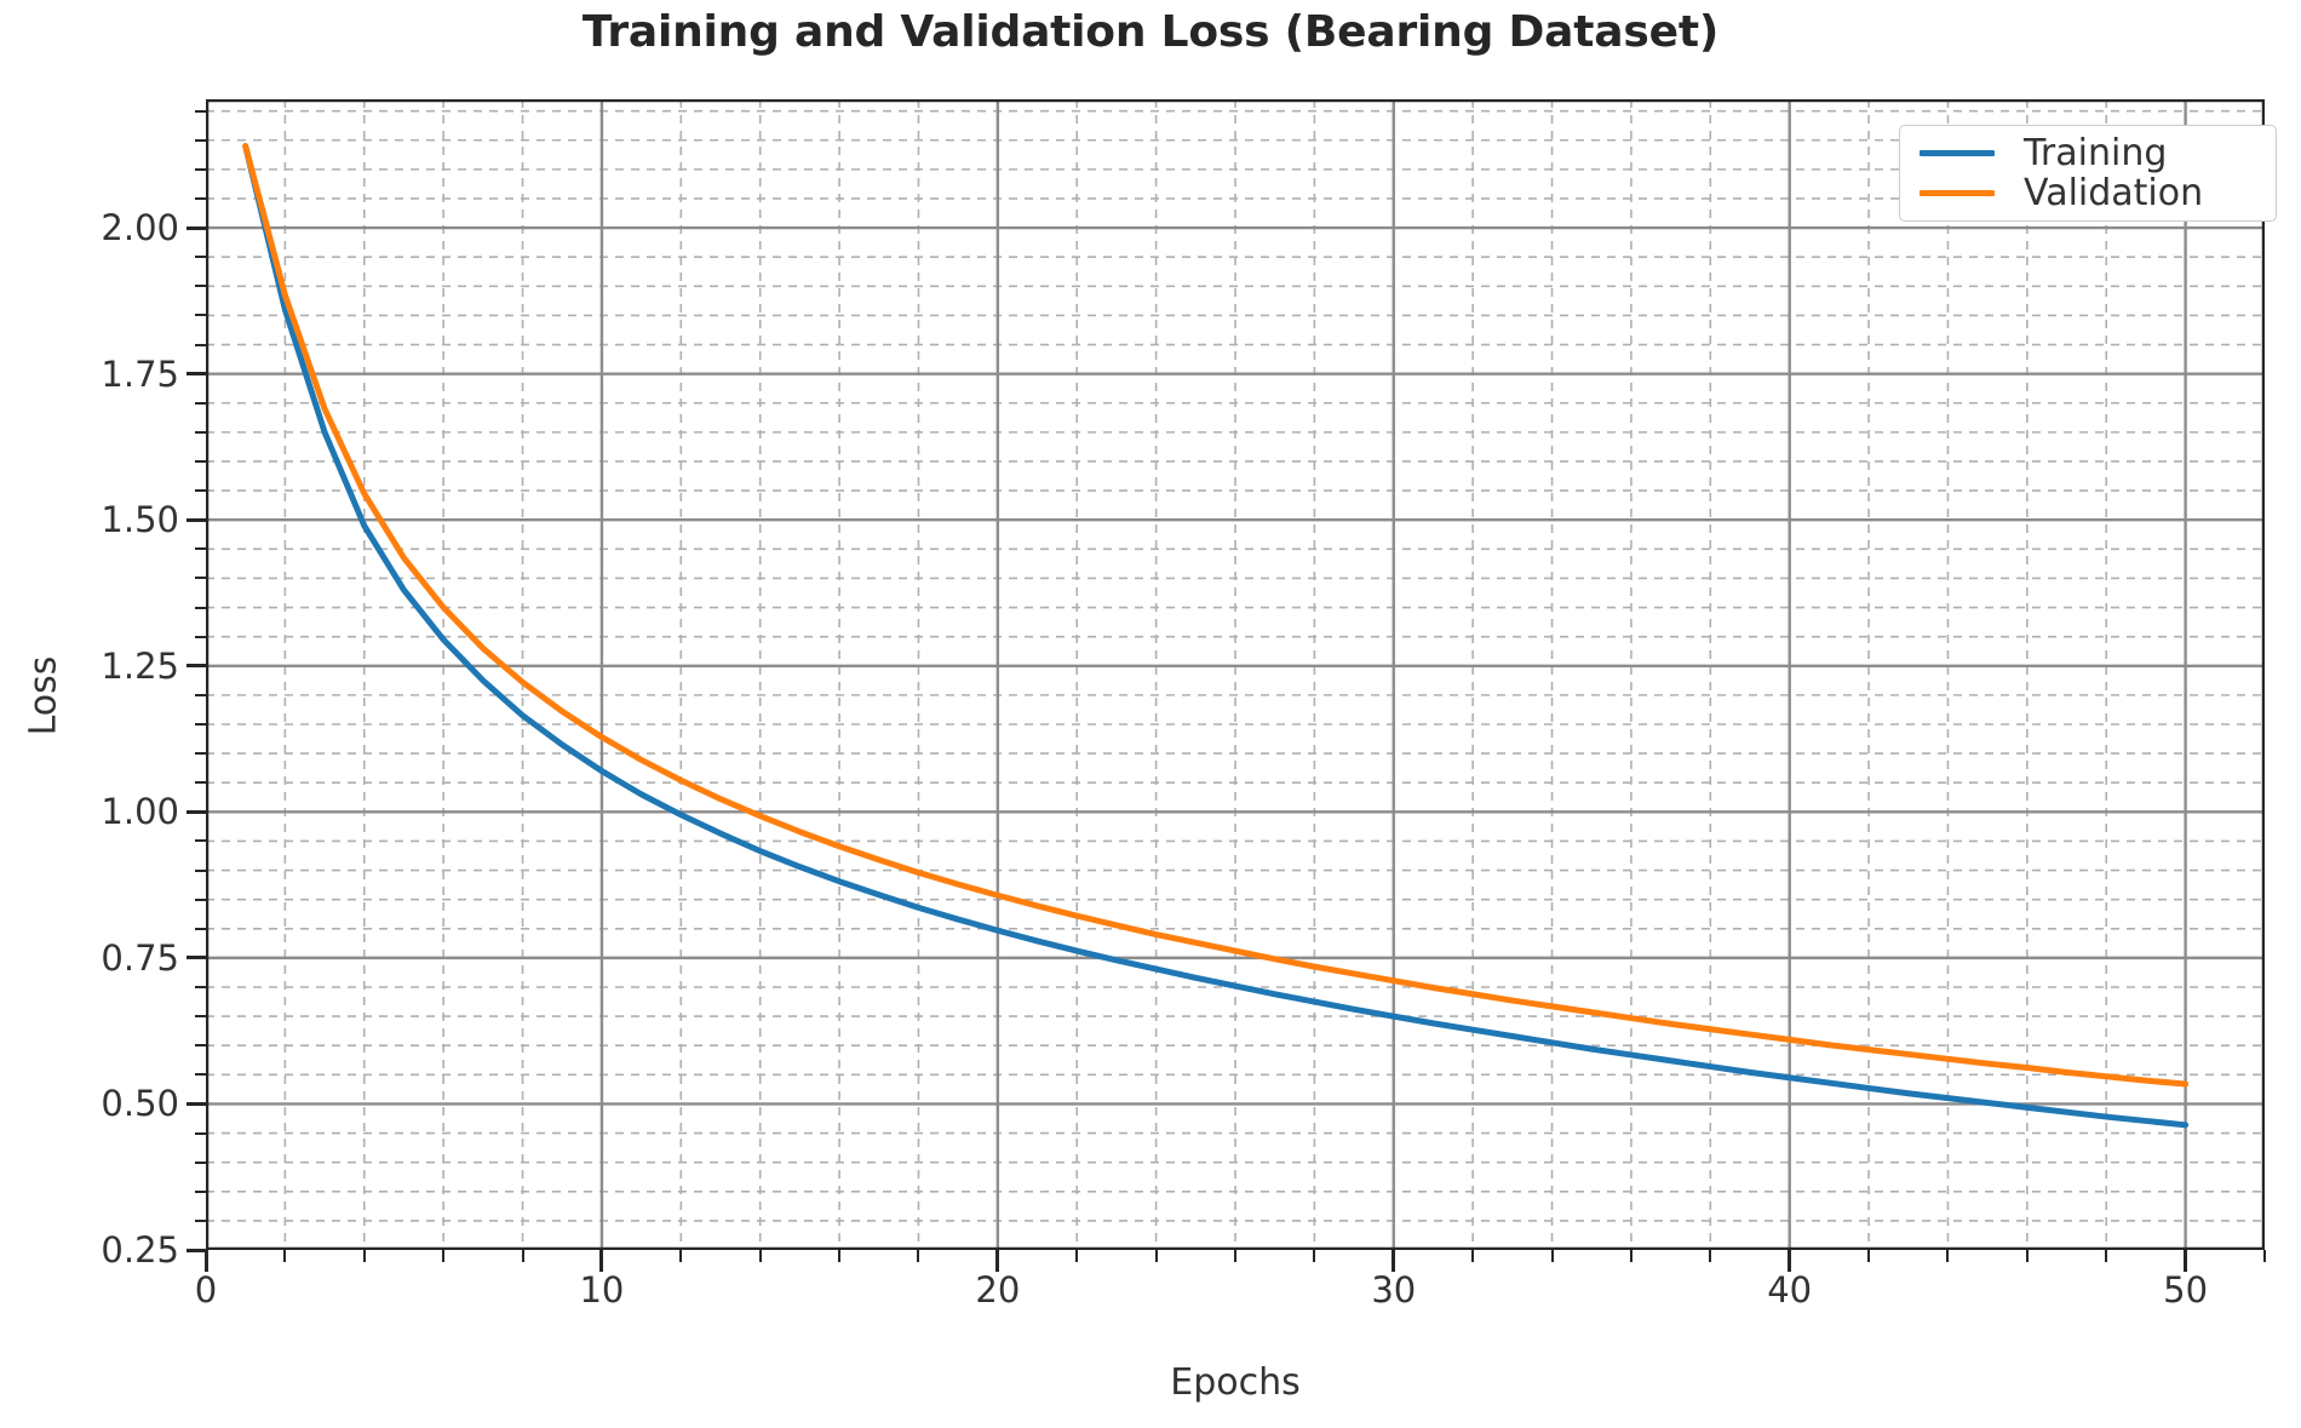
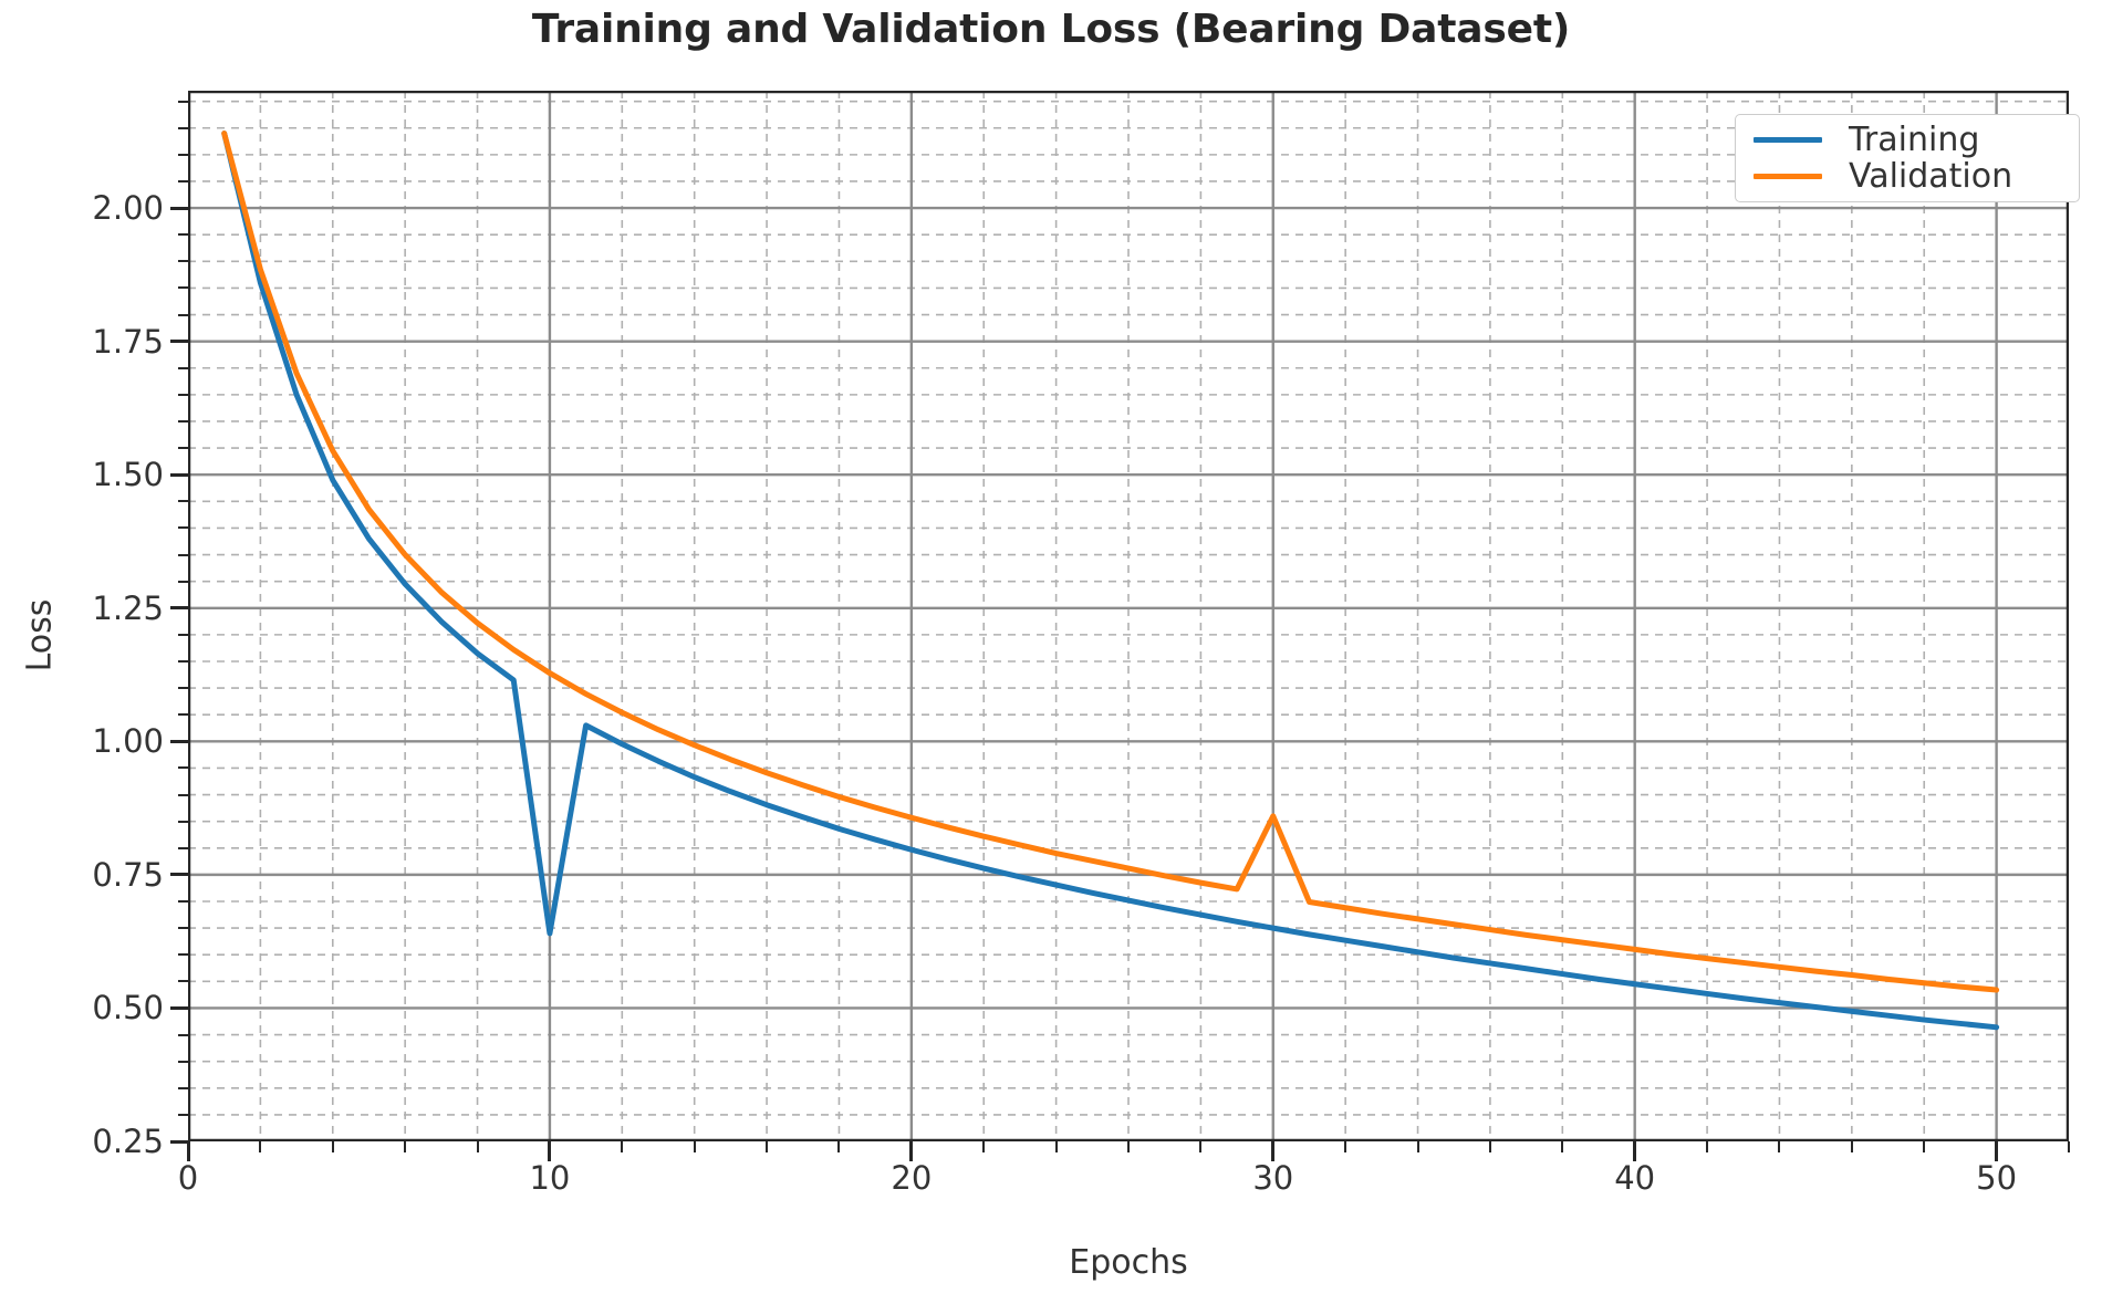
Training/10: 1.07 -> 0.64
Validation/30: 0.71 -> 0.86
